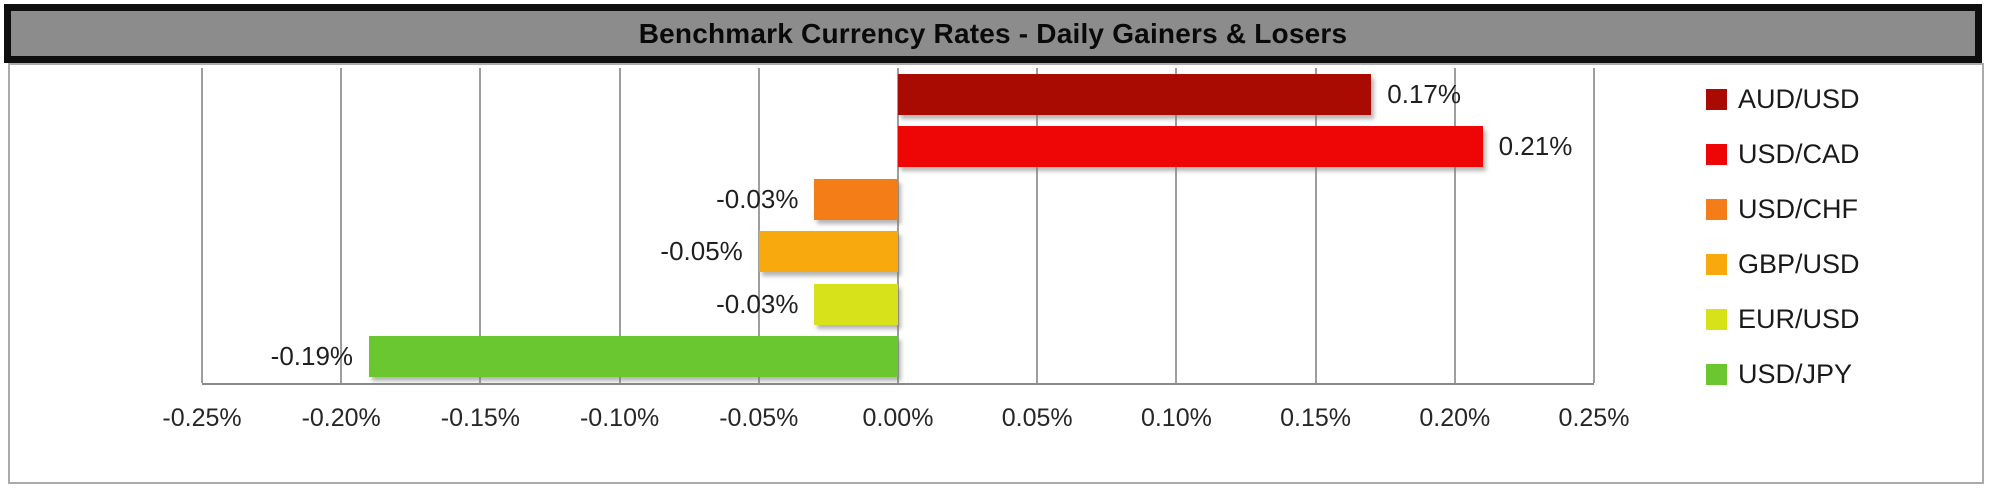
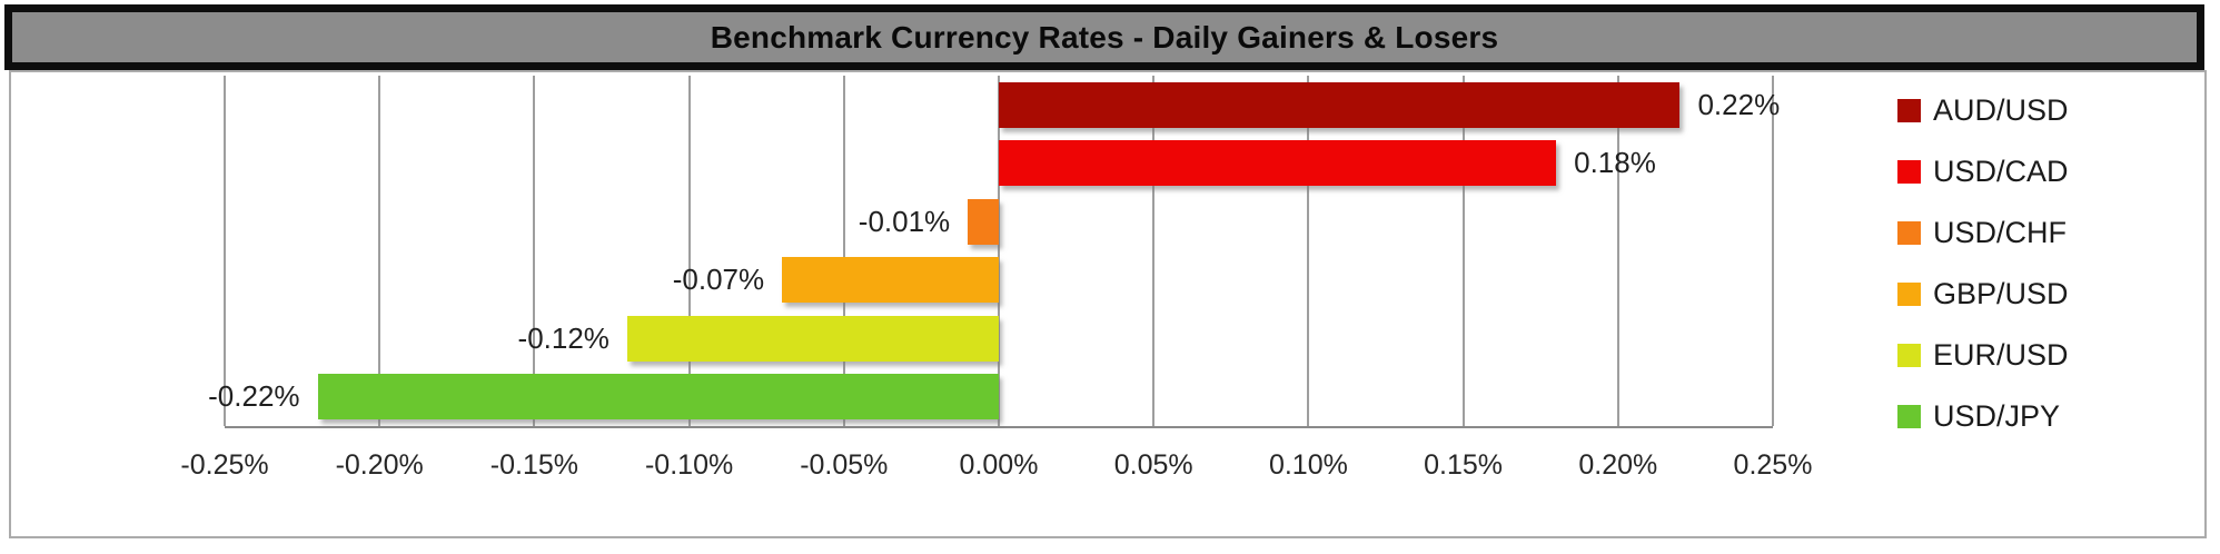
AUD/USD: 0.17% -> 0.22%
USD/CAD: 0.21% -> 0.18%
USD/CHF: -0.03% -> -0.01%
GBP/USD: -0.05% -> -0.07%
EUR/USD: -0.03% -> -0.12%
USD/JPY: -0.19% -> -0.22%
